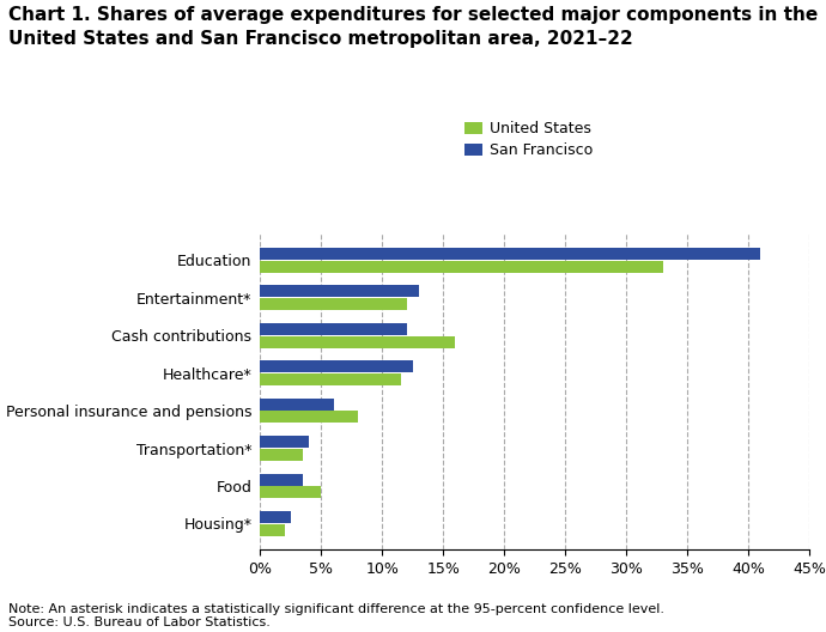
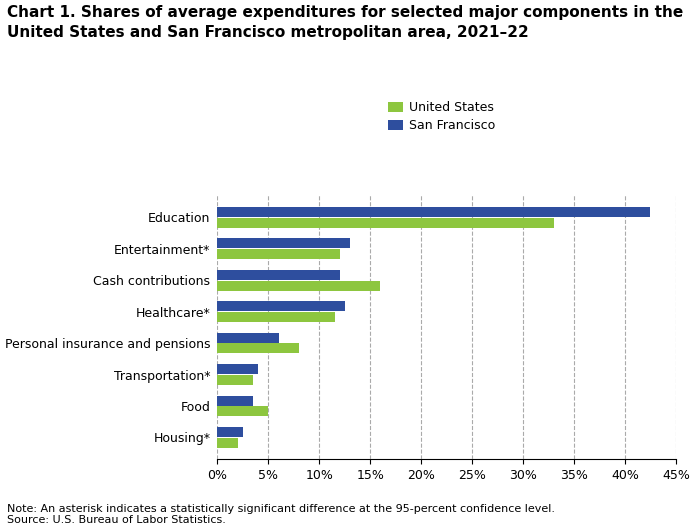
San Francisco/Education: 41.0% -> 42.4%
